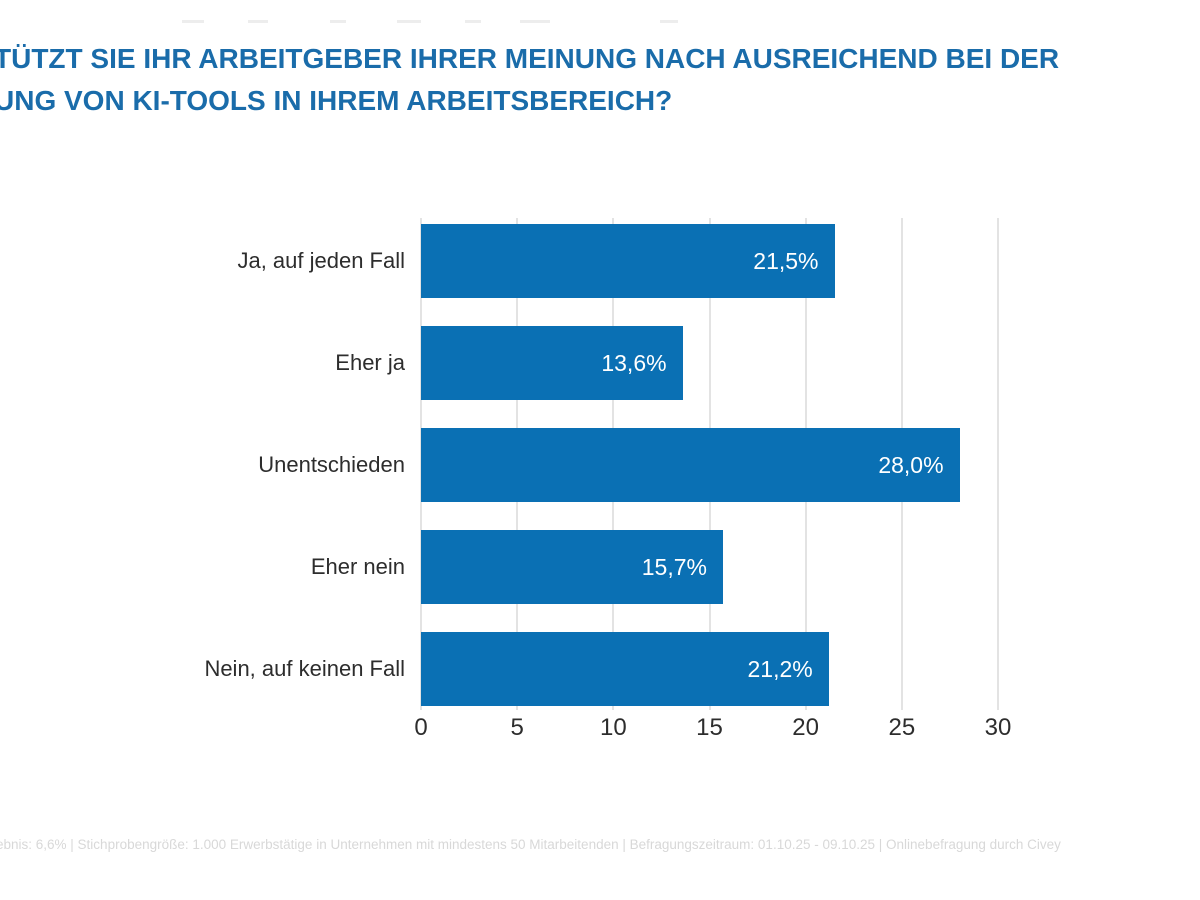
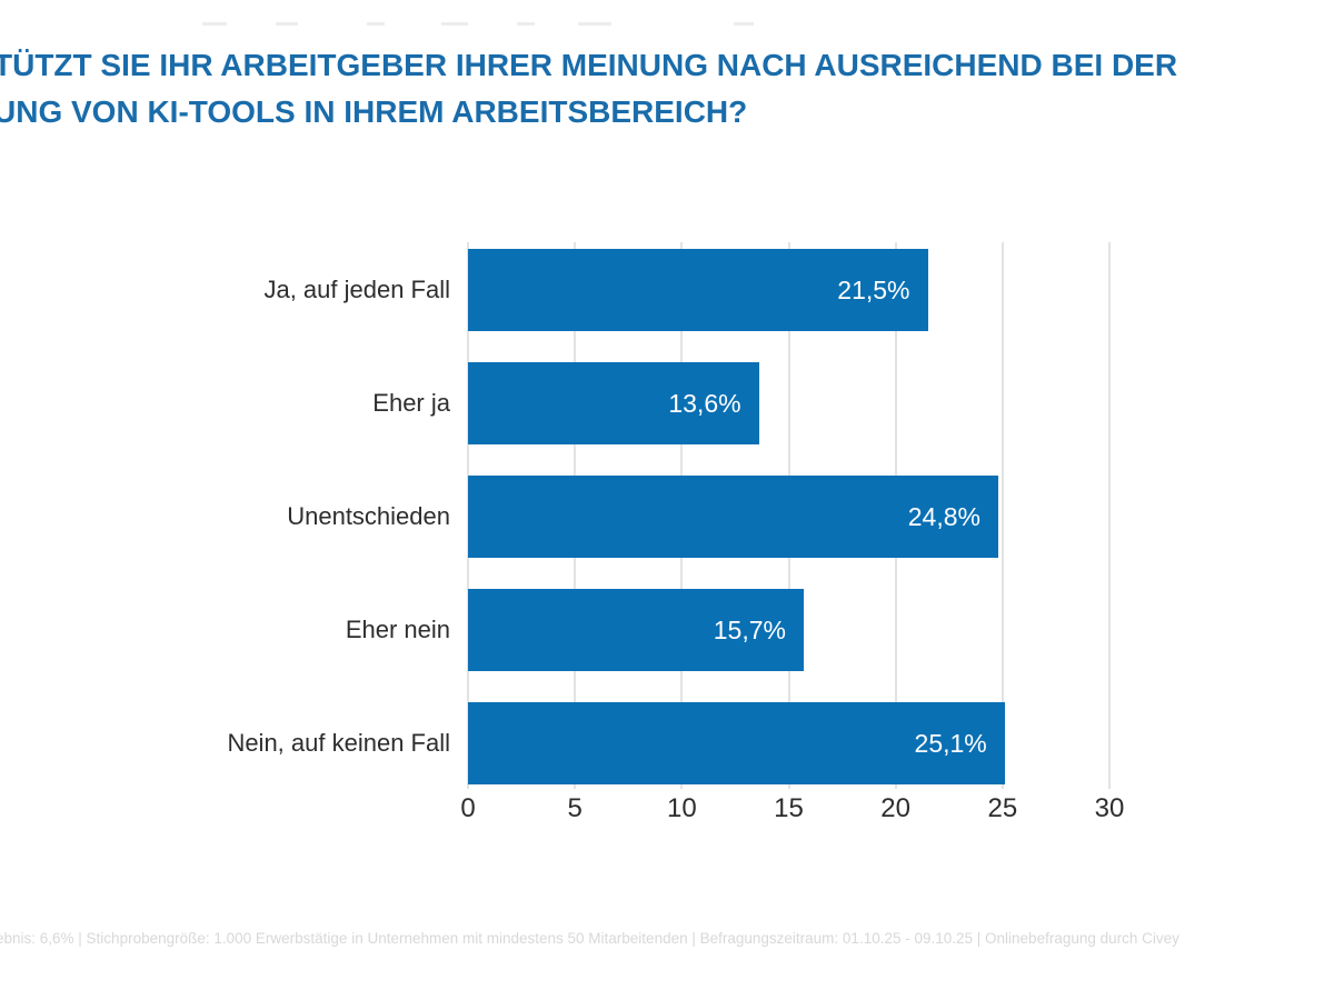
Unentschieden: 28,0% -> 24,8%
Nein, auf keinen Fall: 21,2% -> 25,1%
